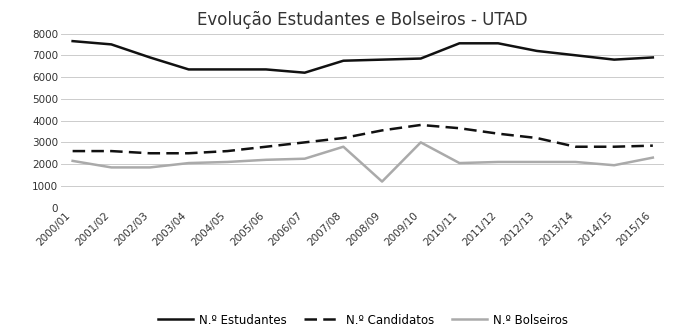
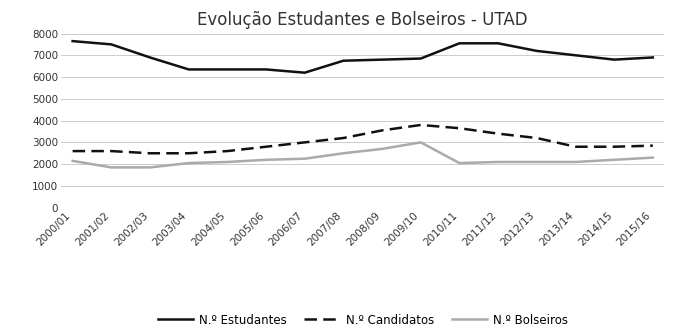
N.º Bolseiros/2007/08: 2800 -> 2500
N.º Bolseiros/2008/09: 1200 -> 2700
N.º Bolseiros/2014/15: 1950 -> 2200
